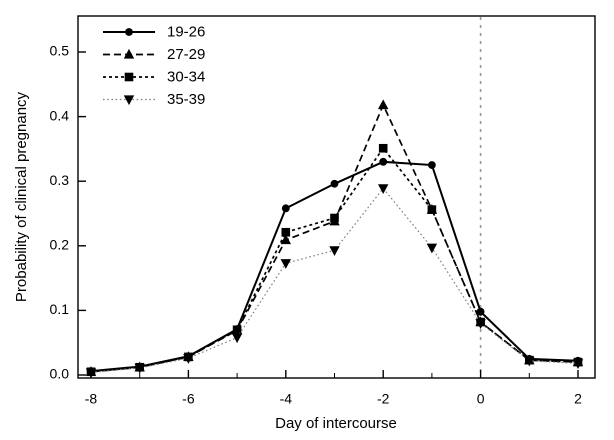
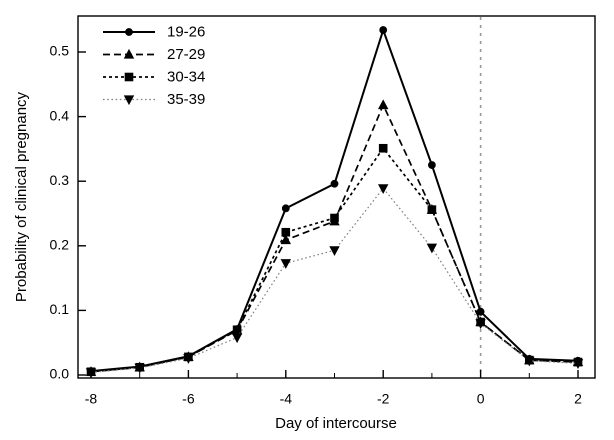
19-26/-2: 0.33 -> 0.53
